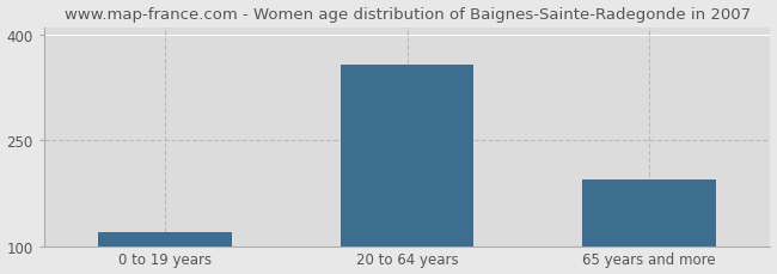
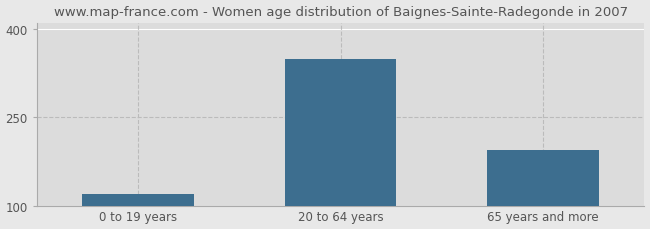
20 to 64 years: 358 -> 348
